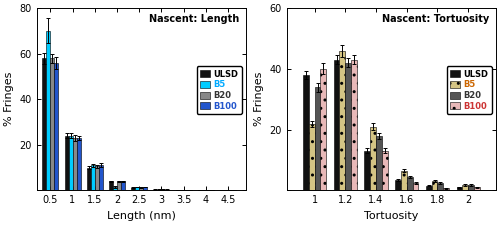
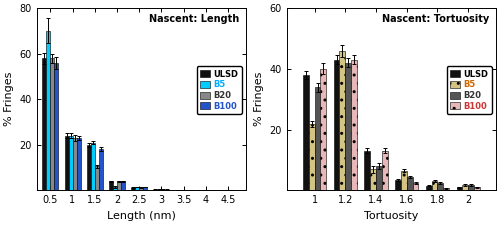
ULSD/1.5: 10.0 -> 20.0
B5/1.5: 11.0 -> 21.0
B100/1.5: 11.0 -> 18.0
B5/1.4: 21.0 -> 7.0
B20/1.4: 18.0 -> 8.0
